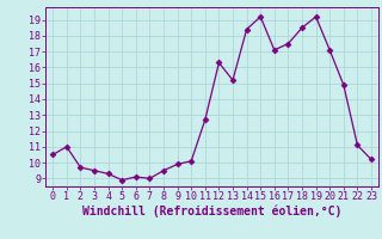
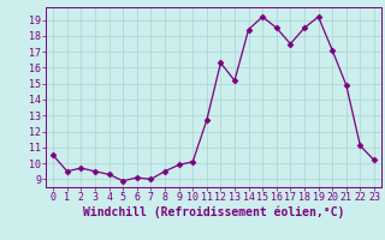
1: 11.0 -> 9.5
16: 17.1 -> 18.5
